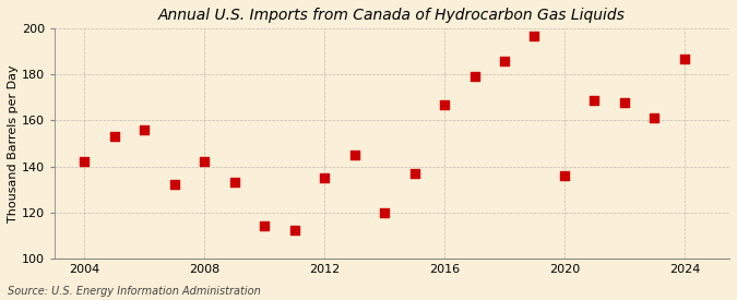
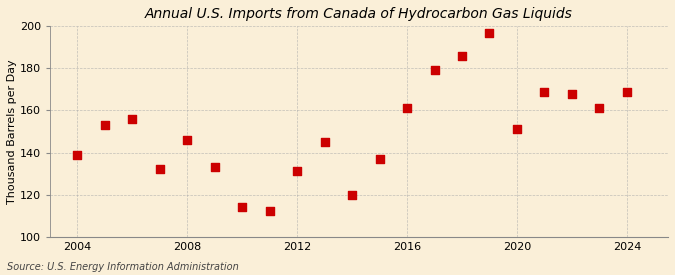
2004: 142 -> 139
2008: 142 -> 146
2012: 135 -> 131
2016: 167 -> 161
2020: 136 -> 151
2024: 187 -> 169
